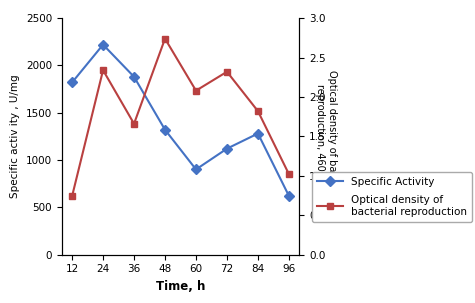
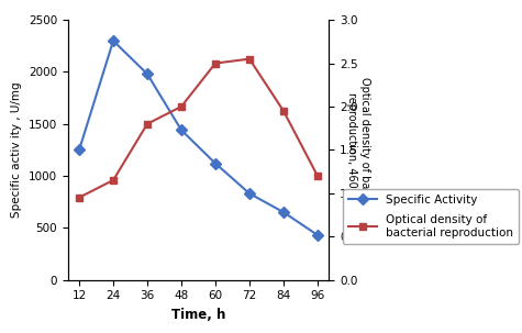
Specific Activity/12: 1820 -> 1250
Optical density of bacterial reproduction/12: 0.74 -> 0.95
Specific Activity/24: 2220 -> 2300
Optical density of bacterial reproduction/24: 2.34 -> 1.15
Specific Activity/36: 1880 -> 1980
Optical density of bacterial reproduction/36: 1.66 -> 1.80
Specific Activity/48: 1320 -> 1440
Optical density of bacterial reproduction/48: 2.74 -> 2.00
Specific Activity/60: 900 -> 1120
Optical density of bacterial reproduction/60: 2.08 -> 2.50
Specific Activity/72: 1120 -> 830
Optical density of bacterial reproduction/72: 2.32 -> 2.55
Specific Activity/84: 1280 -> 650
Optical density of bacterial reproduction/84: 1.82 -> 1.95
Specific Activity/96: 620 -> 430
Optical density of bacterial reproduction/96: 1.02 -> 1.20
